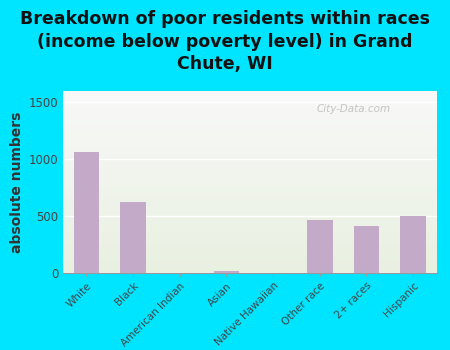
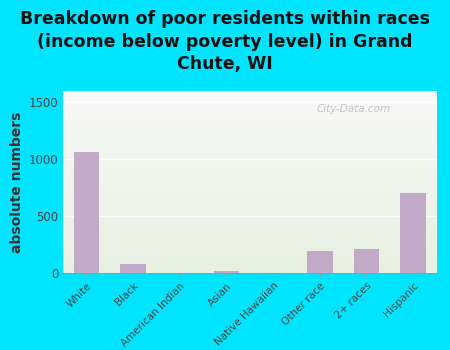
Black: 620 -> 80
Other race: 470 -> 190
2+ races: 410 -> 220
Hispanic: 500 -> 700
